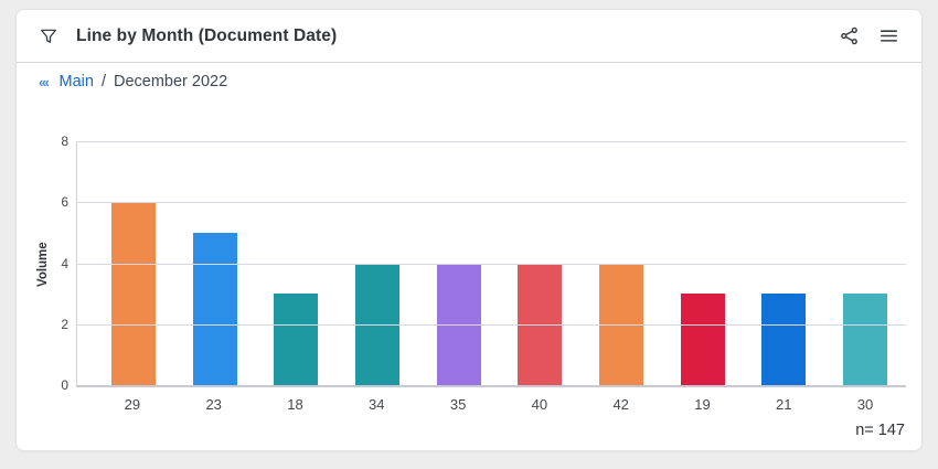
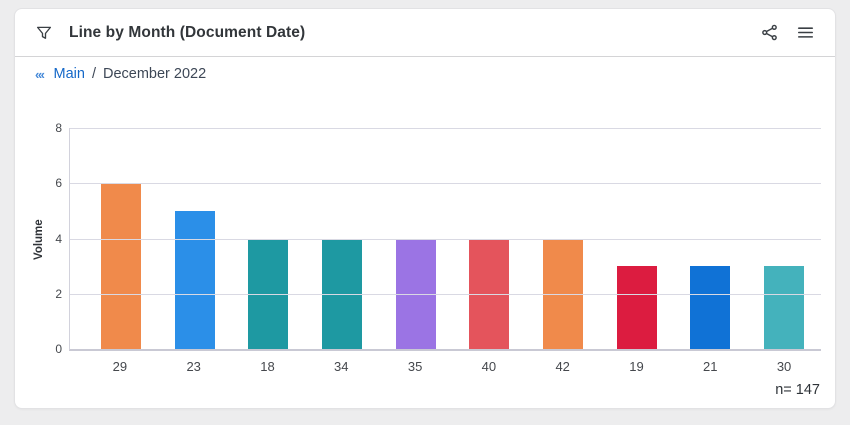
18: 3 -> 4
